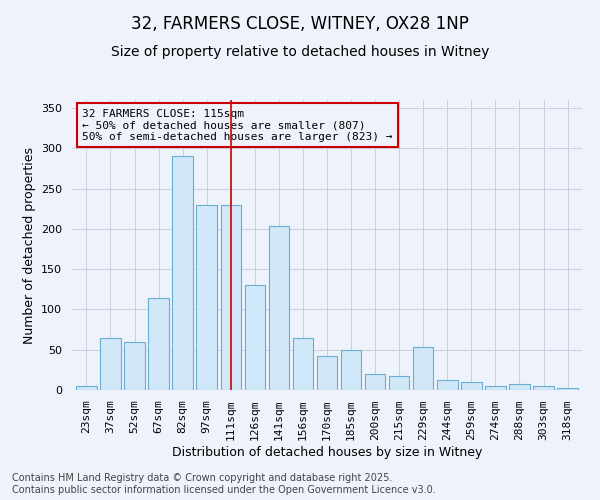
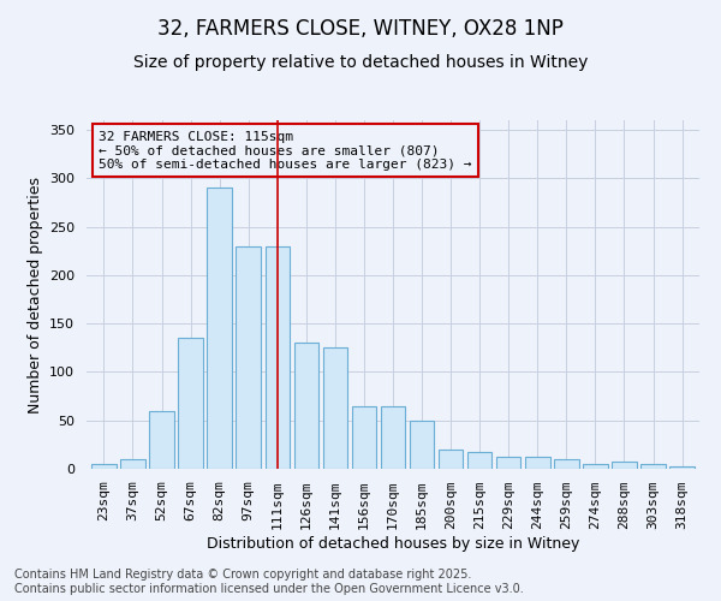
37sqm: 64 -> 10
67sqm: 114 -> 135
141sqm: 204 -> 125
170sqm: 42 -> 65
229sqm: 54 -> 12
